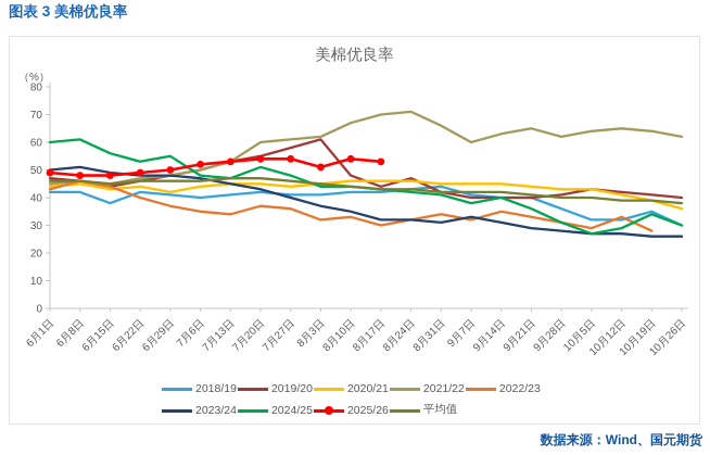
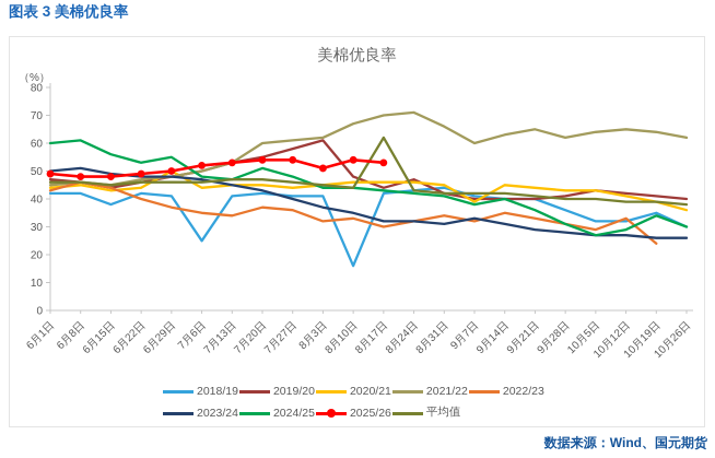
2020/21/6月29日: 42 -> 50
2018/19/7月6日: 40 -> 25
2018/19/8月10日: 42 -> 16
平均值/8月17日: 43 -> 62
2020/21/9月7日: 45 -> 39
2022/23/10月19日: 28 -> 24
